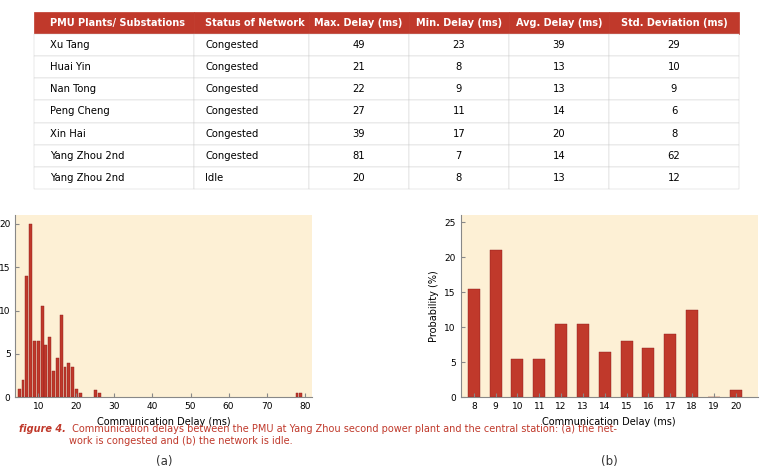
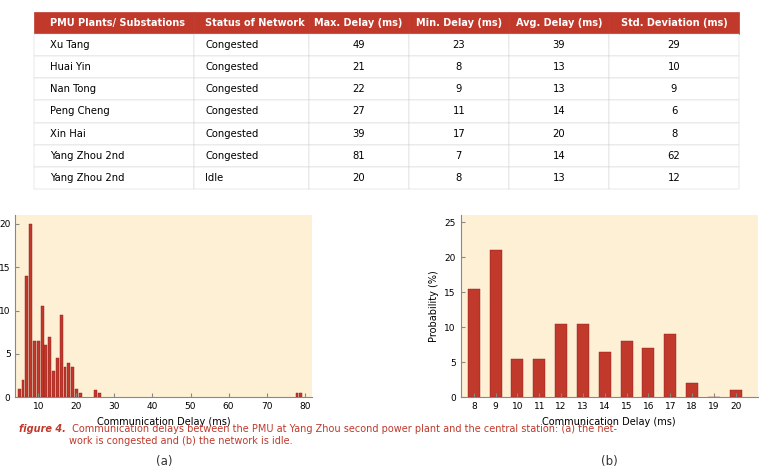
18: 12.4 -> 2.0
